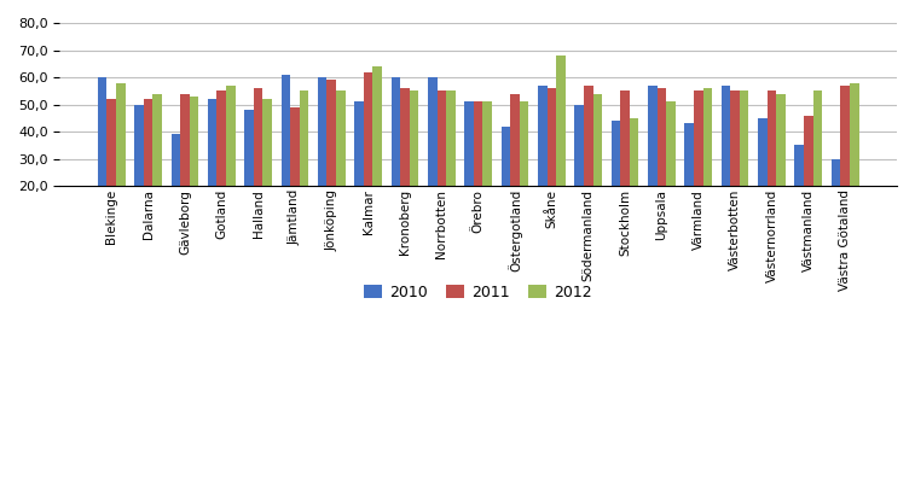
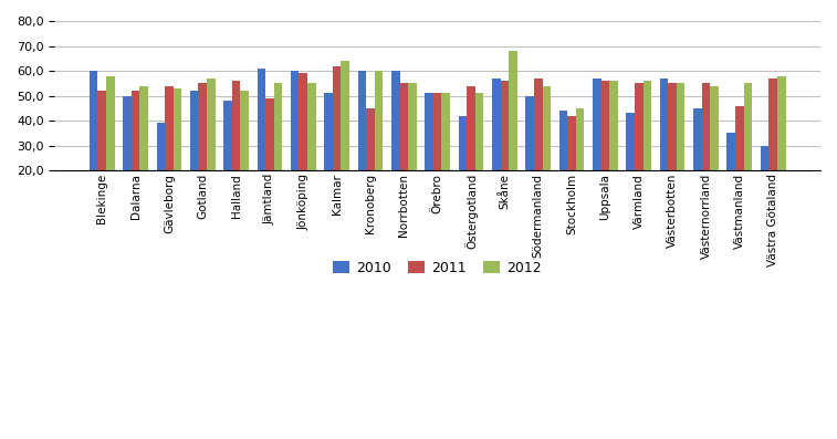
2011/Kronoberg: 56 -> 45
2012/Kronoberg: 55 -> 60
2011/Stockholm: 55 -> 42
2012/Uppsala: 51 -> 56
